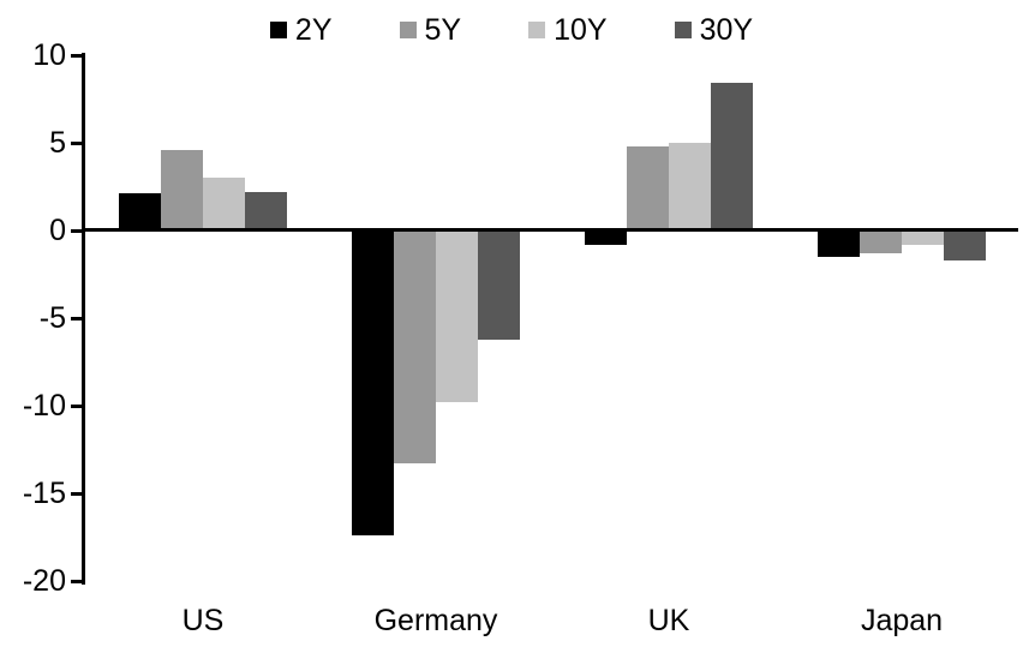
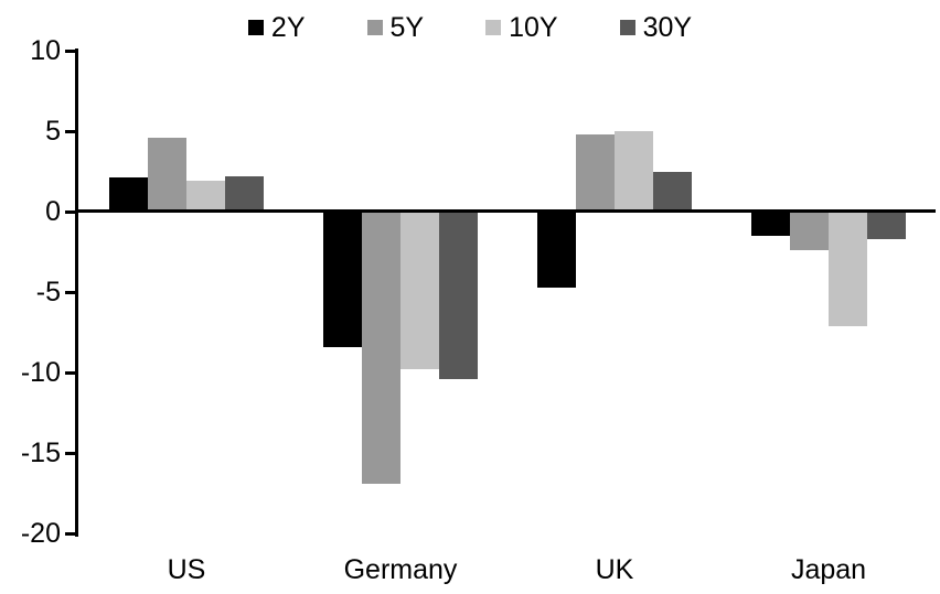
10Y/US: 3.0 -> 1.9
2Y/Germany: -17.4 -> -8.4
5Y/Germany: -13.3 -> -16.9
30Y/Germany: -6.2 -> -10.4
2Y/UK: -0.8 -> -4.7
30Y/UK: 8.4 -> 2.5
5Y/Japan: -1.3 -> -2.4
10Y/Japan: -0.8 -> -7.1
